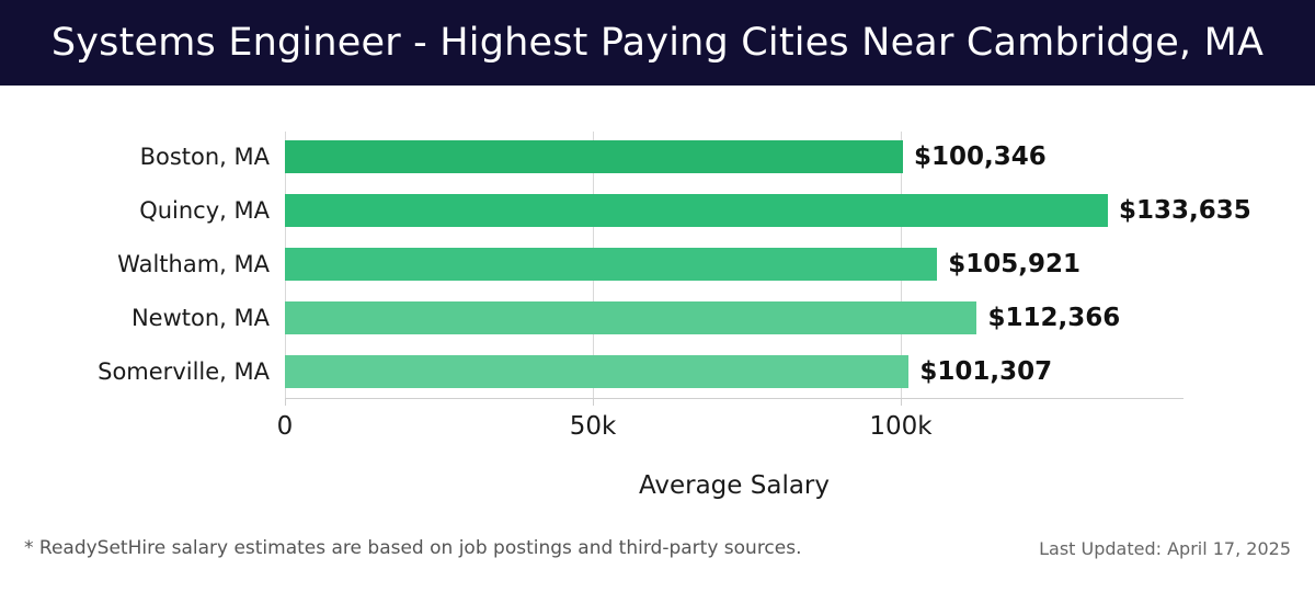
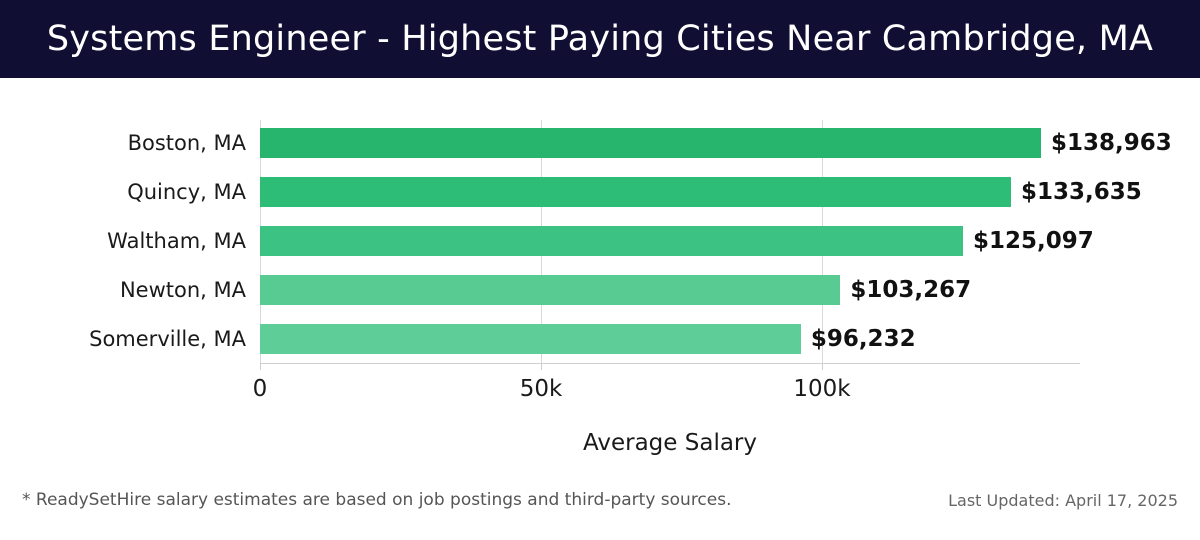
Boston, MA: $100,346 -> $138,963
Waltham, MA: $105,921 -> $125,097
Newton, MA: $112,366 -> $103,267
Somerville, MA: $101,307 -> $96,232
